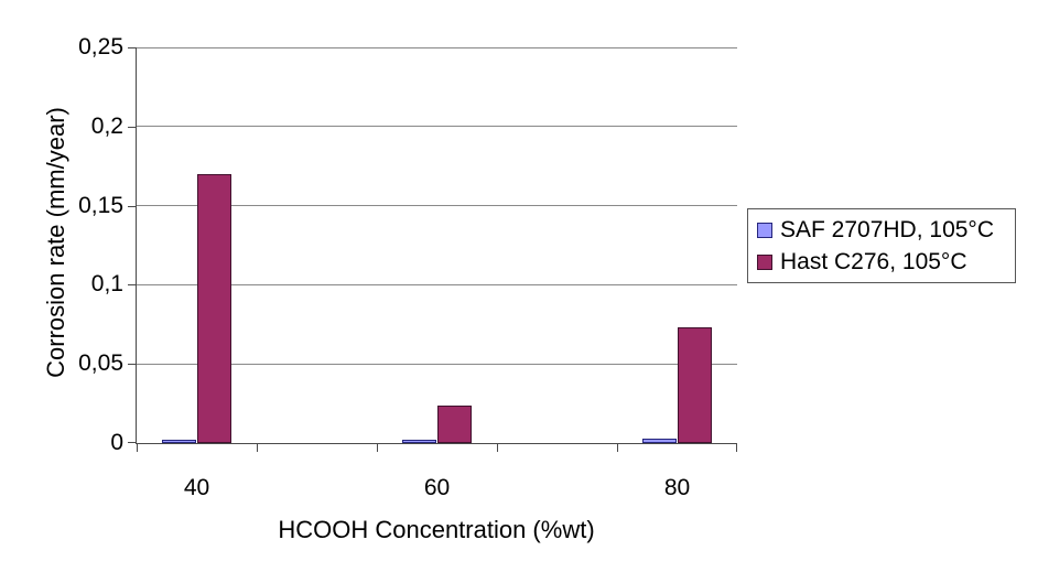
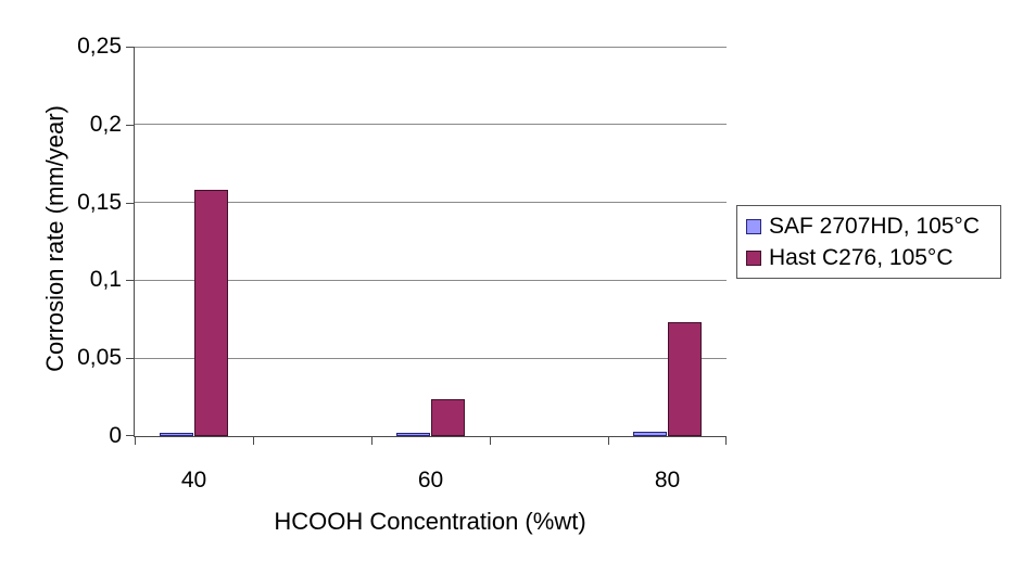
Hast C276, 105°C/40: 0,17 -> 0,16
